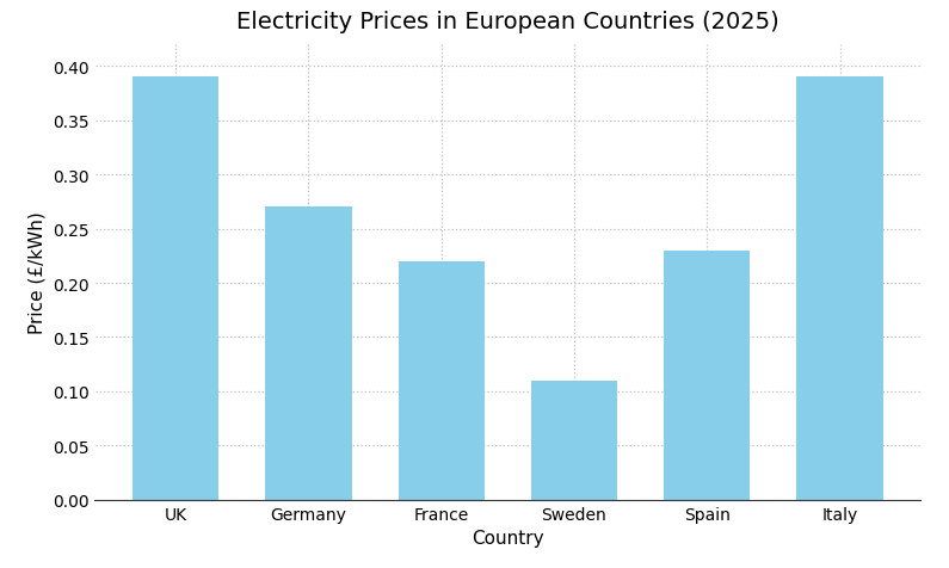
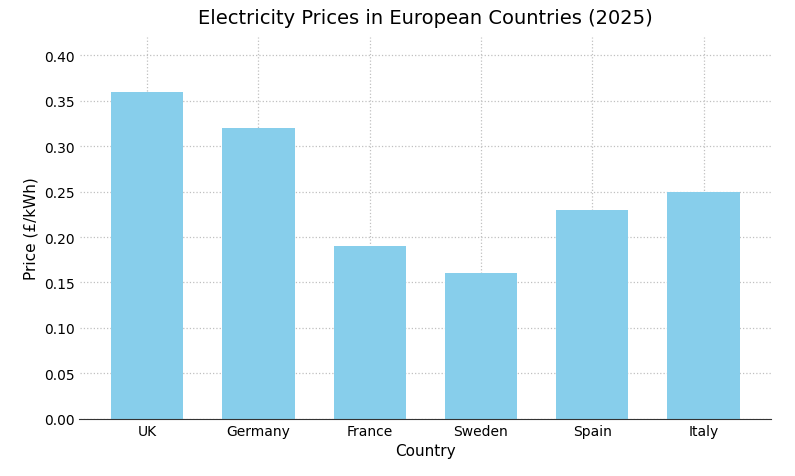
UK: 0.39 -> 0.36
Germany: 0.27 -> 0.32
France: 0.22 -> 0.19
Sweden: 0.11 -> 0.16
Italy: 0.39 -> 0.25
